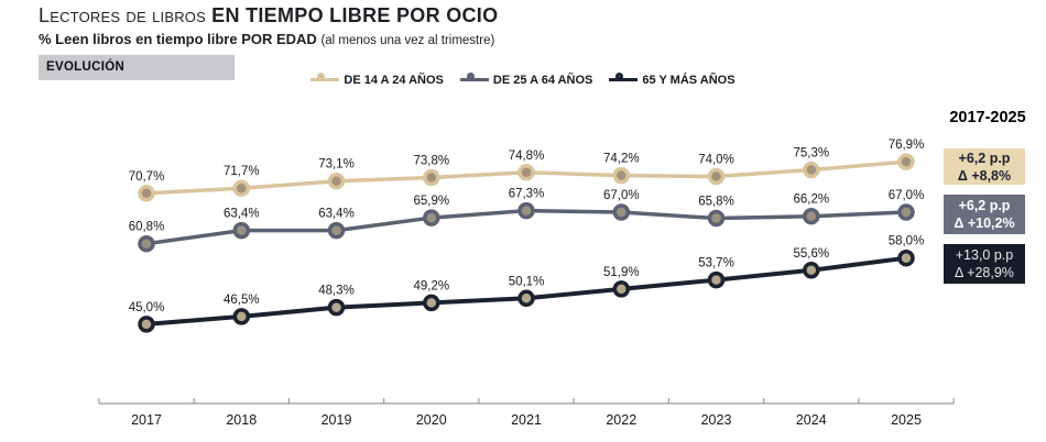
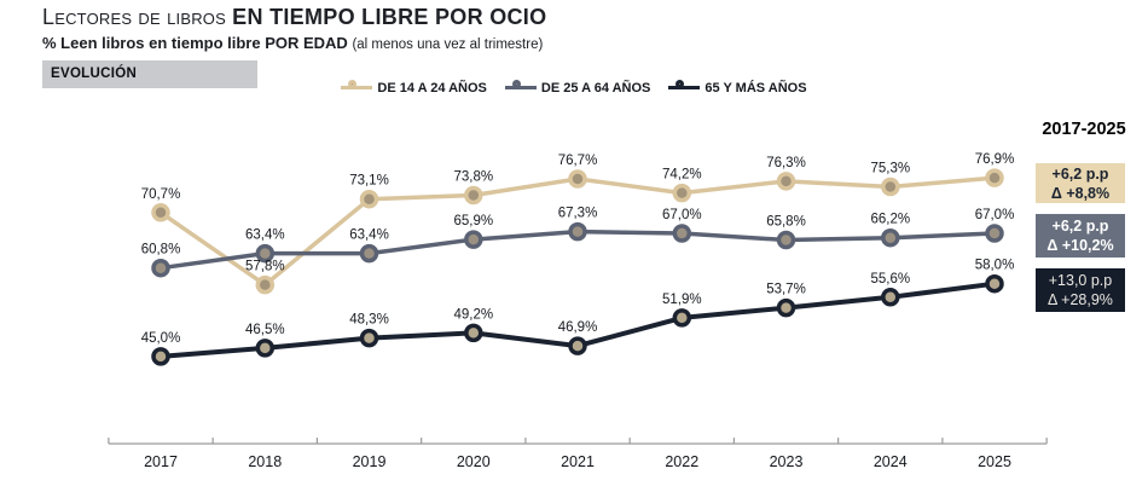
DE 14 A 24 AÑOS/2018: 71,7% -> 57,8%
DE 14 A 24 AÑOS/2021: 74,8% -> 76,7%
65 Y MÁS AÑOS/2021: 50,1% -> 46,9%
DE 14 A 24 AÑOS/2023: 74,0% -> 76,3%
